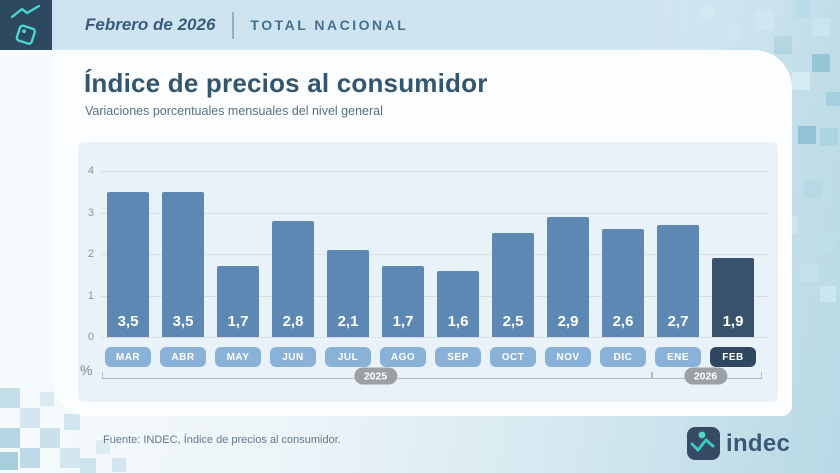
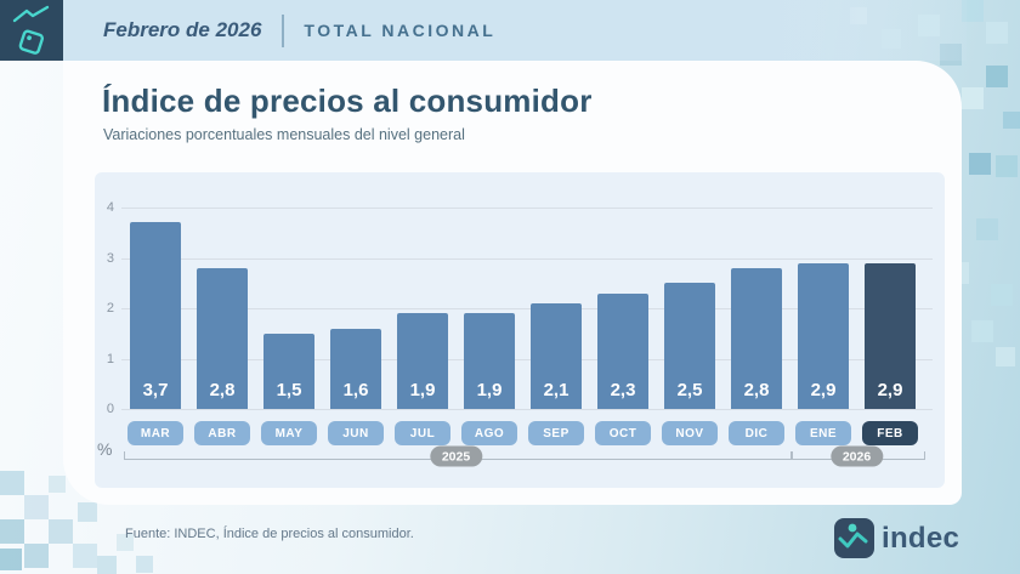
MAR: 3,5 -> 3,7
ABR: 3,5 -> 2,8
MAY: 1,7 -> 1,5
JUN: 2,8 -> 1,6
JUL: 2,1 -> 1,9
AGO: 1,7 -> 1,9
SEP: 1,6 -> 2,1
OCT: 2,5 -> 2,3
NOV: 2,9 -> 2,5
DIC: 2,6 -> 2,8
ENE: 2,7 -> 2,9
FEB: 1,9 -> 2,9
